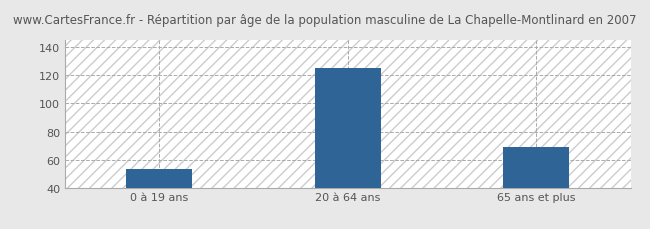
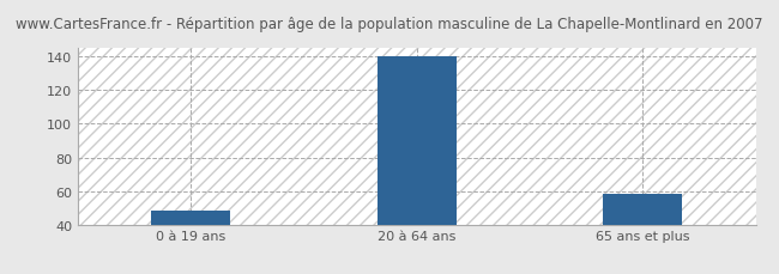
0 à 19 ans: 53 -> 48
20 à 64 ans: 125 -> 140
65 ans et plus: 69 -> 58
